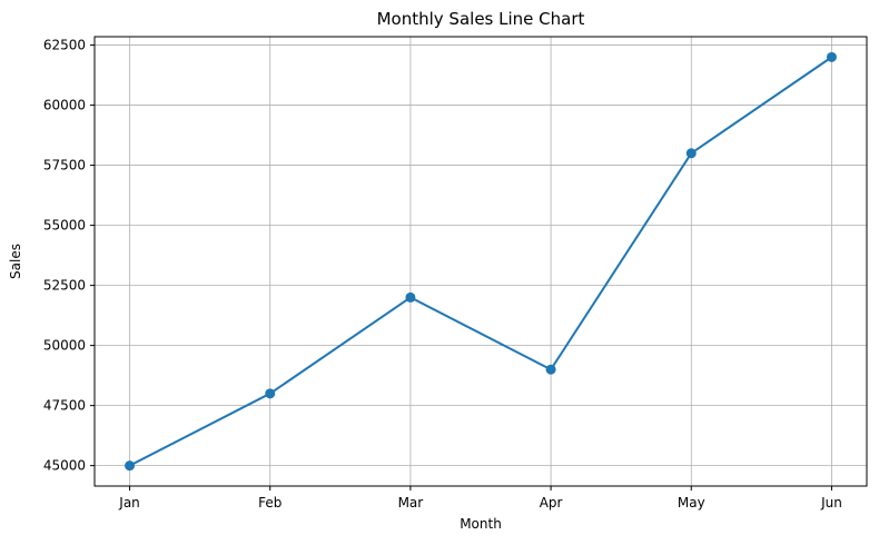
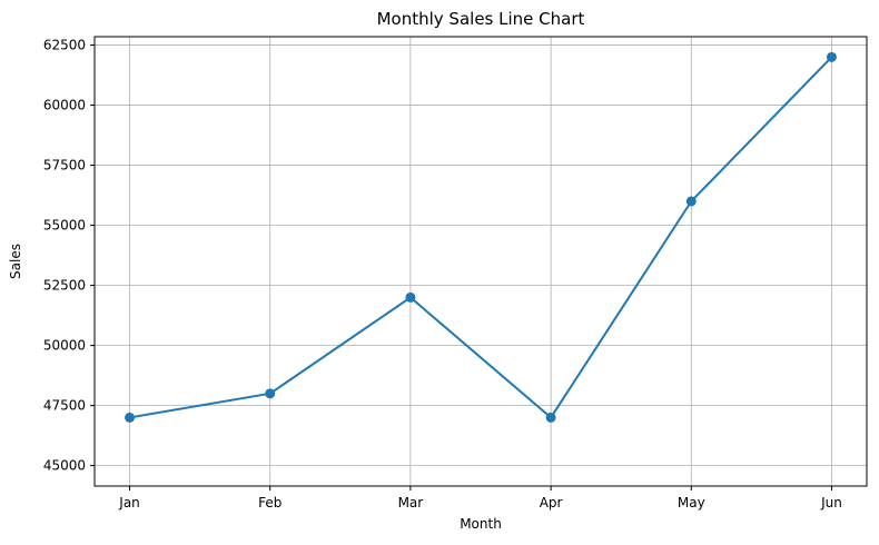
Jan: 45000 -> 47000
Apr: 49000 -> 47000
May: 58000 -> 56000
